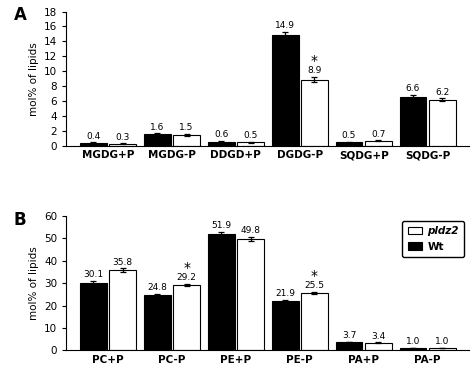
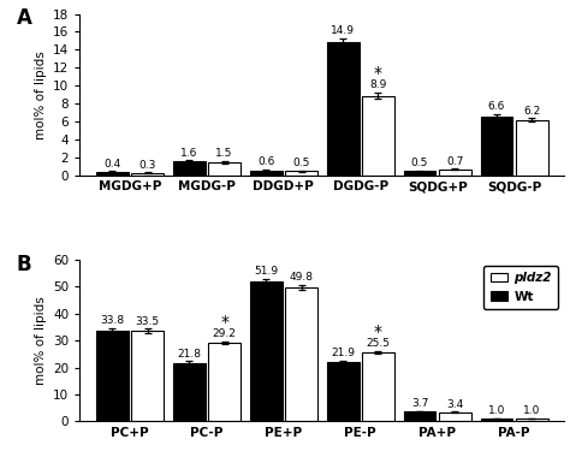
Wt/PC+P: 30.1 -> 33.8
pldz2/PC+P: 35.8 -> 33.5
Wt/PC-P: 24.8 -> 21.8
